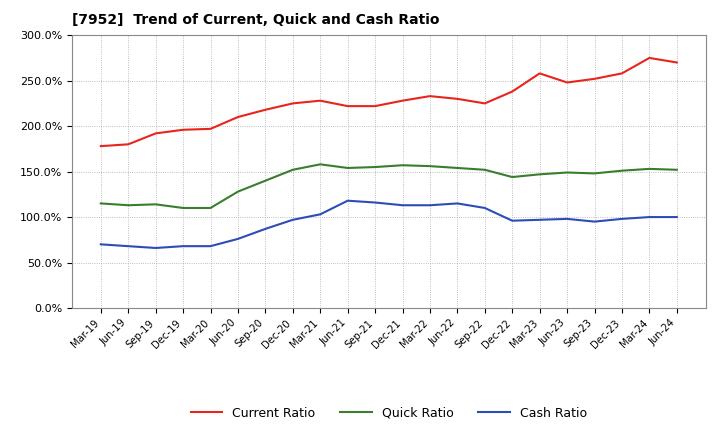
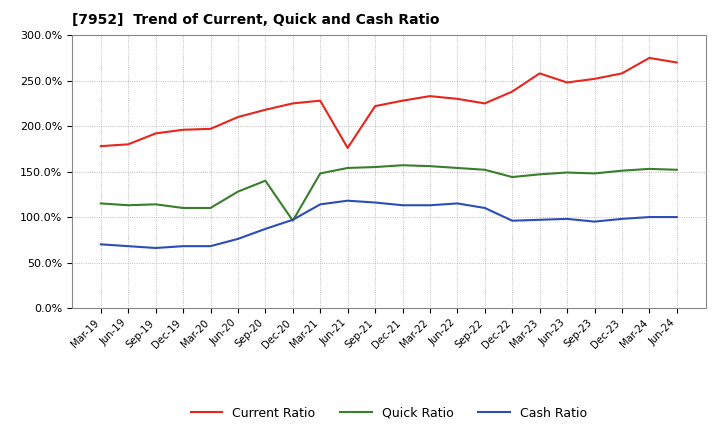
Quick Ratio/Dec-20: 152% -> 96%
Quick Ratio/Mar-21: 158% -> 148%
Cash Ratio/Mar-21: 103% -> 114%
Current Ratio/Jun-21: 222% -> 176%
